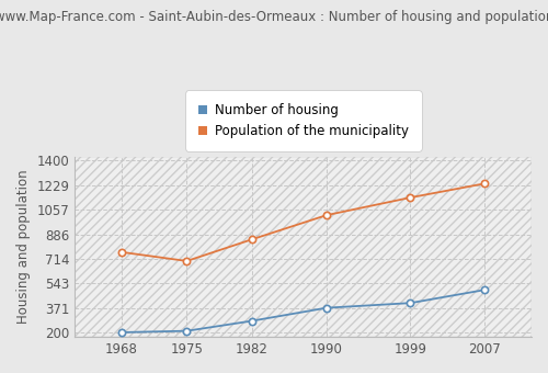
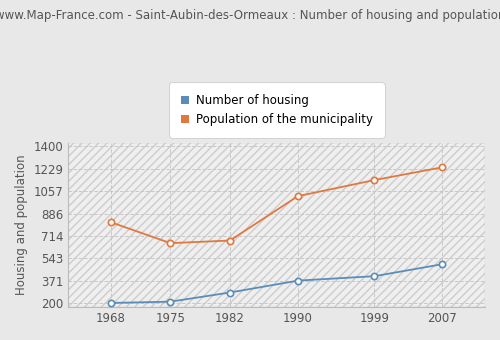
Population of the municipality/1968: 760 -> 820
Population of the municipality/1975: 700 -> 660
Population of the municipality/1982: 850 -> 680
